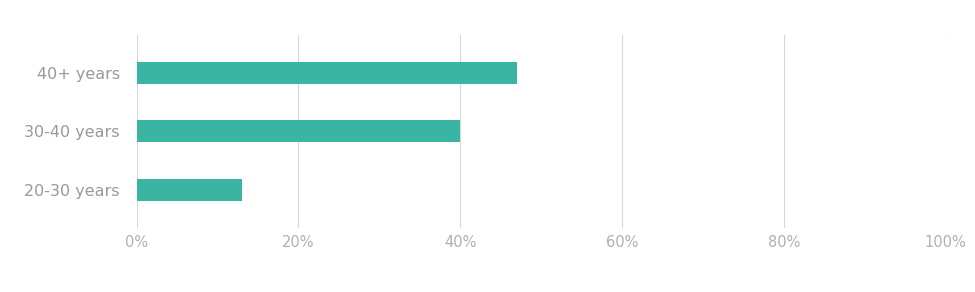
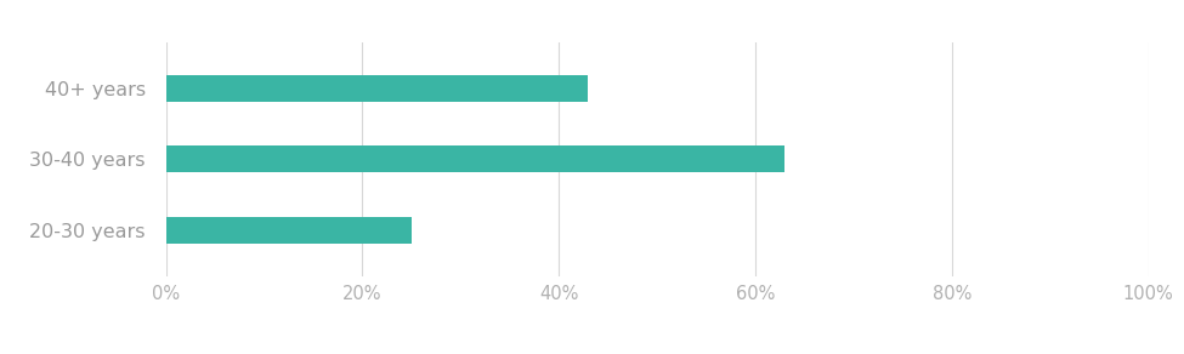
40+ years: 47% -> 43%
30-40 years: 40% -> 63%
20-30 years: 13% -> 25%
